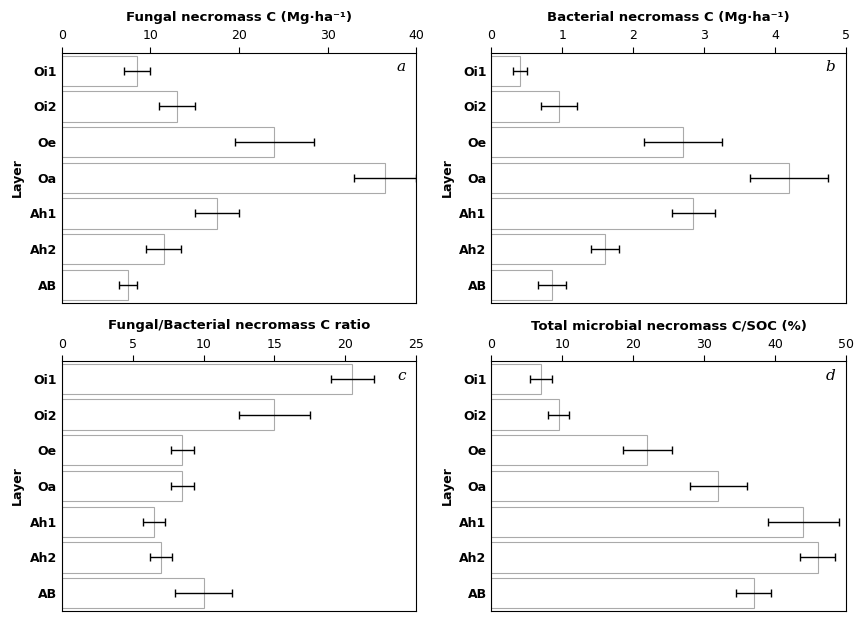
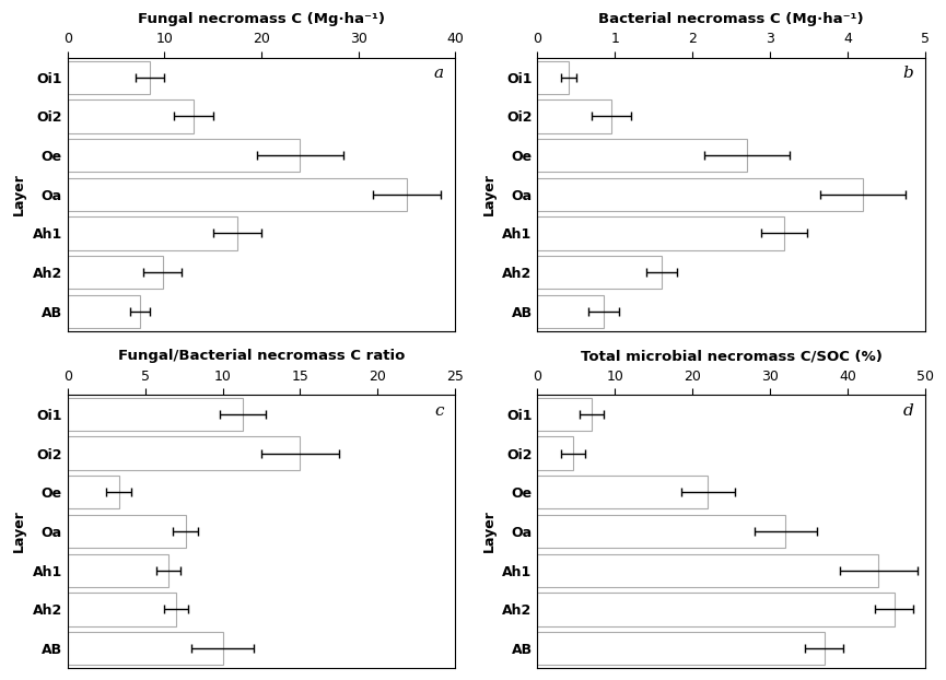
Fungal necromass C (Mg·ha⁻¹)/Oa: 36.5 -> 35.0
Fungal necromass C (Mg·ha⁻¹)/Ah2: 11.5 -> 9.8
Bacterial necromass C (Mg·ha⁻¹)/Ah1: 2.85 -> 3.18
Fungal/Bacterial necromass C ratio/Oi1: 20.5 -> 11.3
Fungal/Bacterial necromass C ratio/Oe: 8.5 -> 3.3
Fungal/Bacterial necromass C ratio/Oa: 8.5 -> 7.6
Total microbial necromass C/SOC (%)/Oi2: 9.5 -> 4.6
